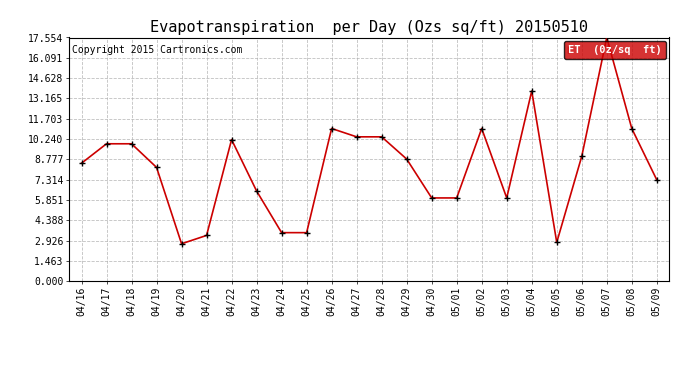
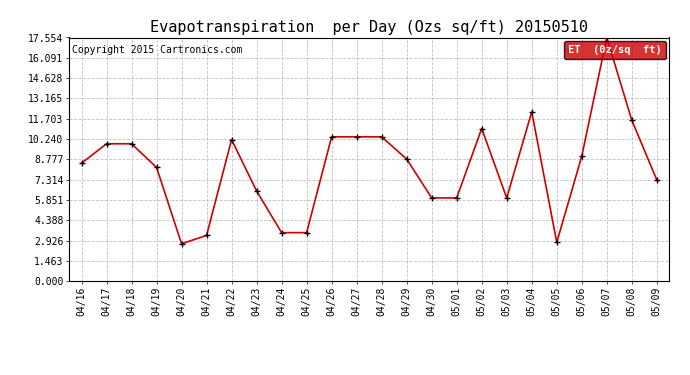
04/26: 11.0 -> 10.4
05/04: 13.7 -> 12.2
05/08: 11.0 -> 11.6
